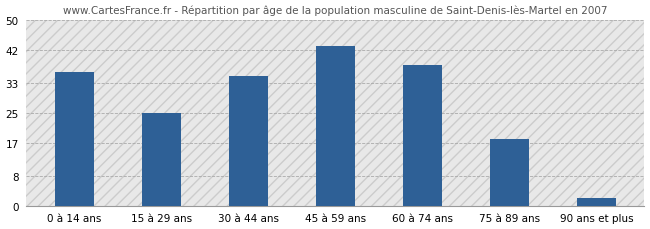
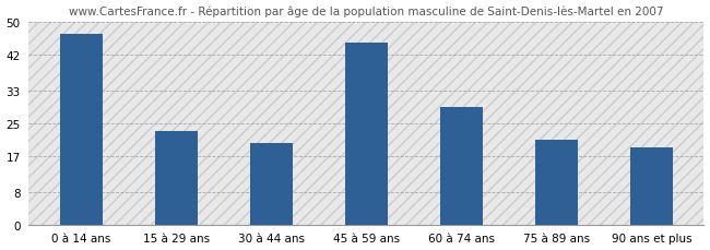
0 à 14 ans: 36 -> 47
15 à 29 ans: 25 -> 23
30 à 44 ans: 35 -> 20
45 à 59 ans: 43 -> 45
60 à 74 ans: 38 -> 29
75 à 89 ans: 18 -> 21
90 ans et plus: 2 -> 19
